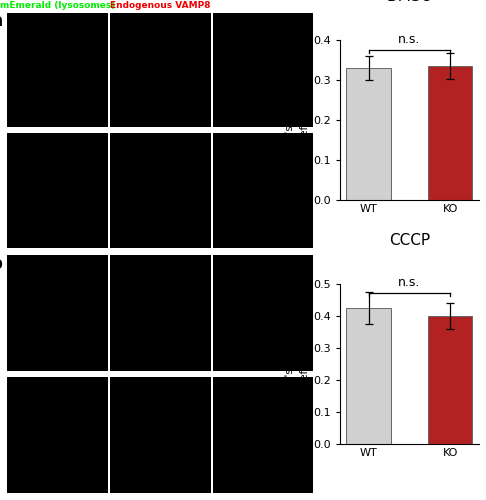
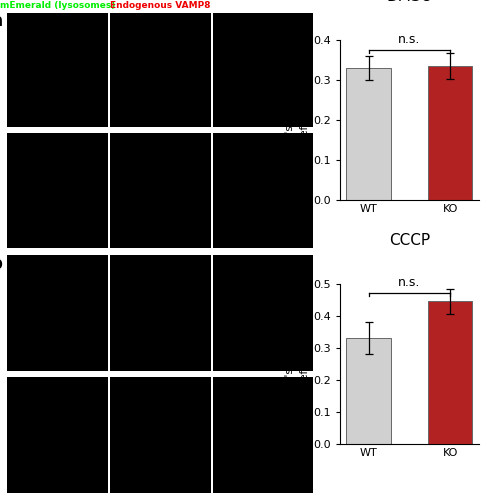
CCCP/WT: 0.425 -> 0.330
CCCP/KO: 0.400 -> 0.445
